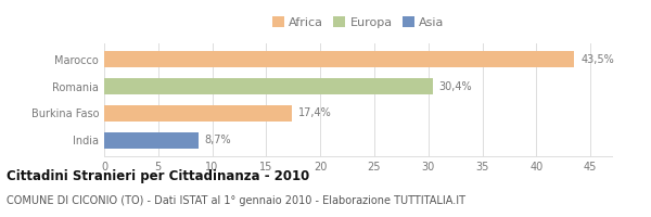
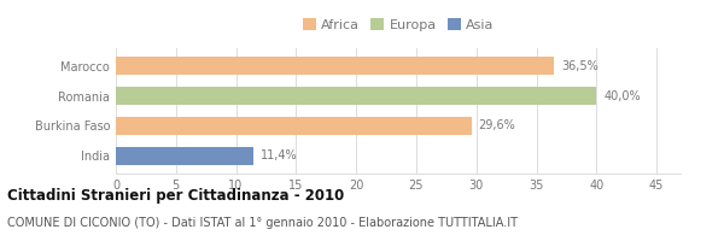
Marocco: 43,5% -> 36,5%
Romania: 30,4% -> 40,0%
Burkina Faso: 17,4% -> 29,6%
India: 8,7% -> 11,4%
